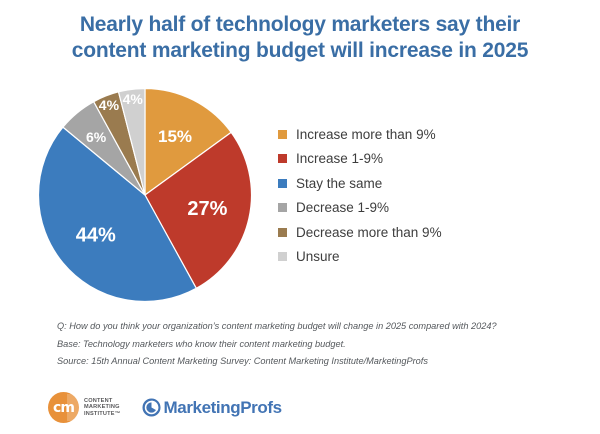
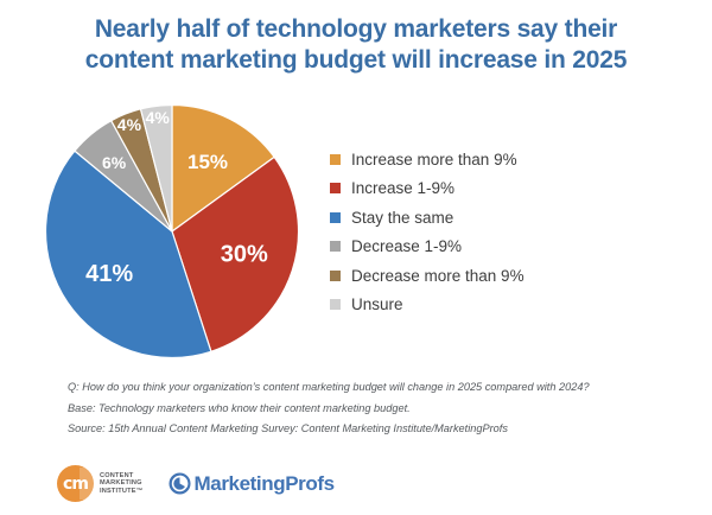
Increase 1-9%: 27% -> 30%
Stay the same: 44% -> 41%
